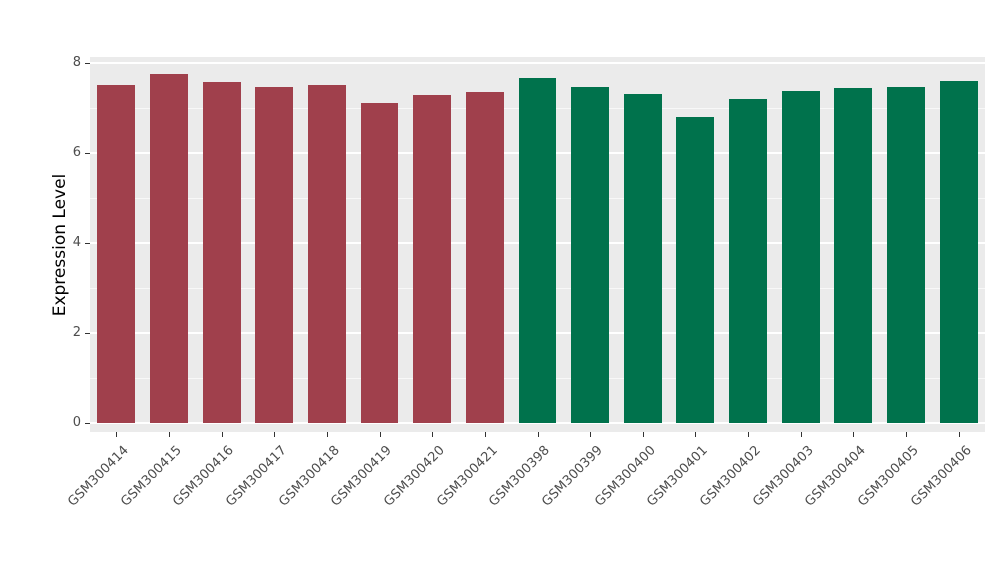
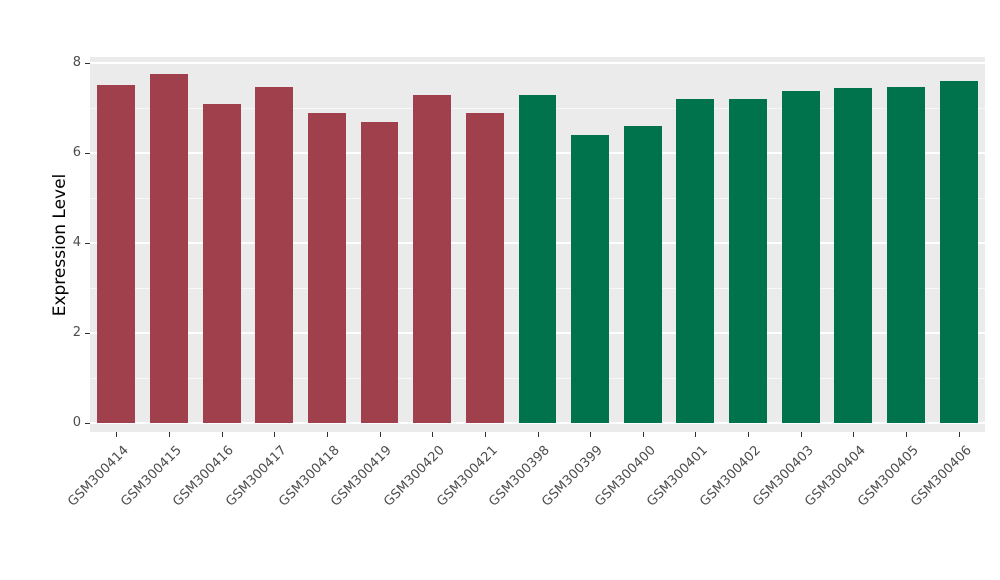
GSM300416: 7.6 -> 7.1
GSM300418: 7.5 -> 6.9
GSM300419: 7.1 -> 6.7
GSM300421: 7.4 -> 6.9
GSM300398: 7.7 -> 7.3
GSM300399: 7.5 -> 6.4
GSM300400: 7.3 -> 6.6
GSM300401: 6.8 -> 7.2
